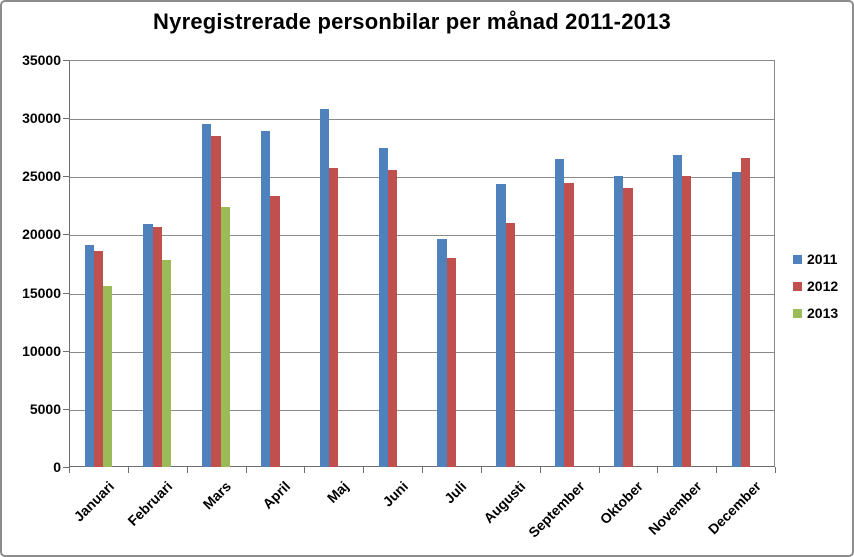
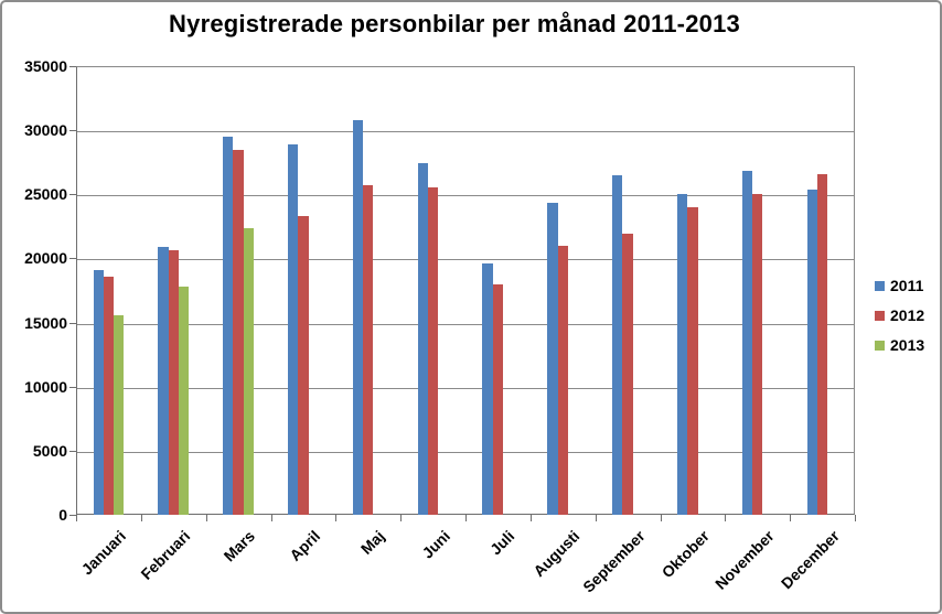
2012/September: 24400 -> 21900
